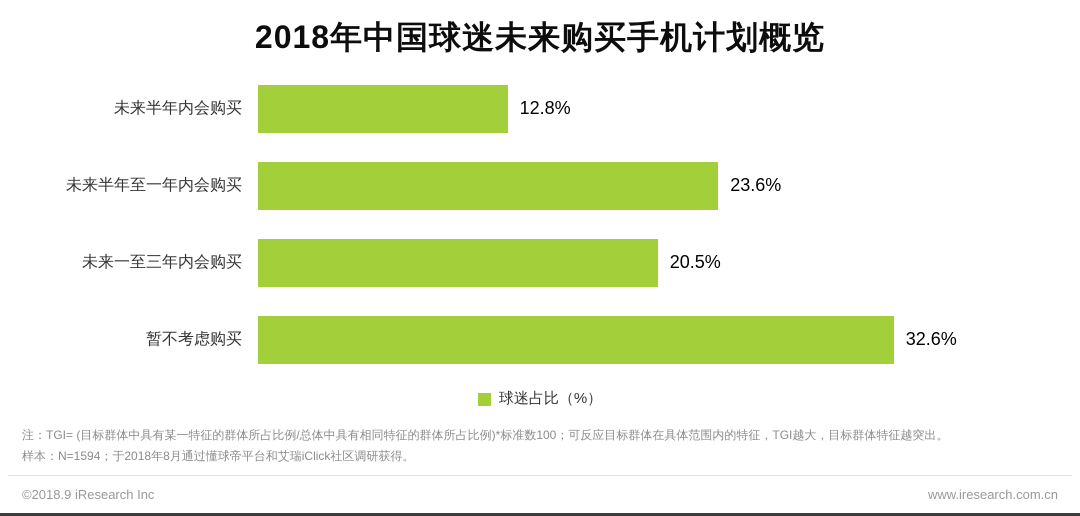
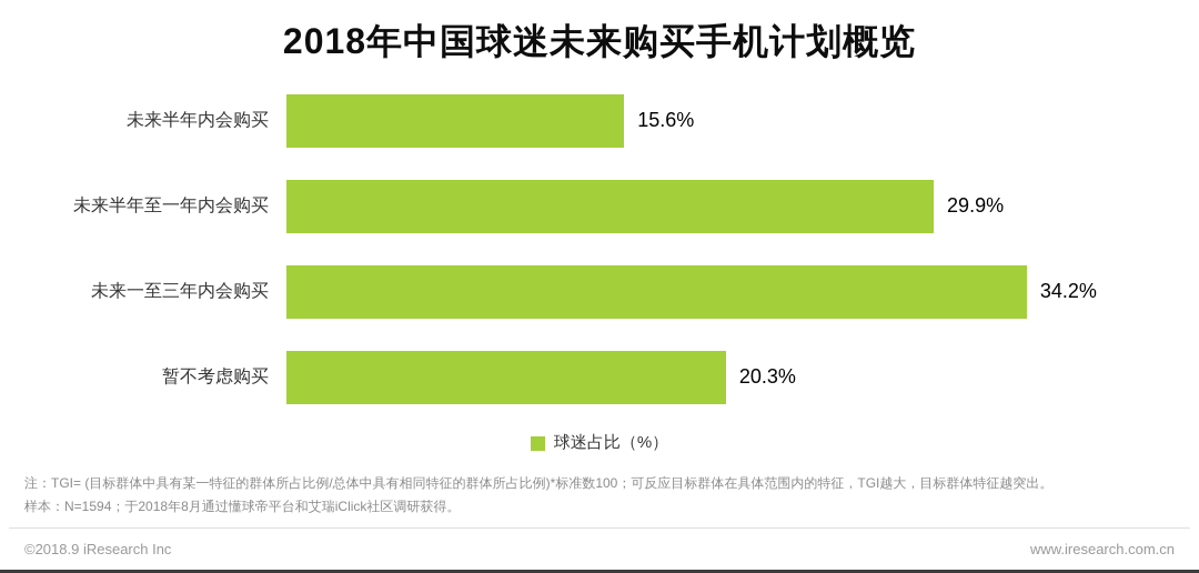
未来半年内会购买: 12.8% -> 15.6%
未来半年至一年内会购买: 23.6% -> 29.9%
未来一至三年内会购买: 20.5% -> 34.2%
暂不考虑购买: 32.6% -> 20.3%
